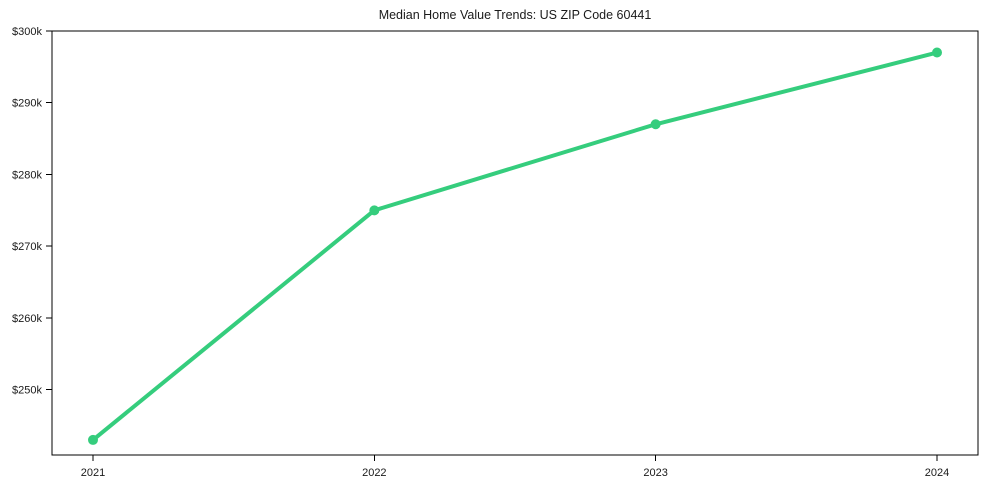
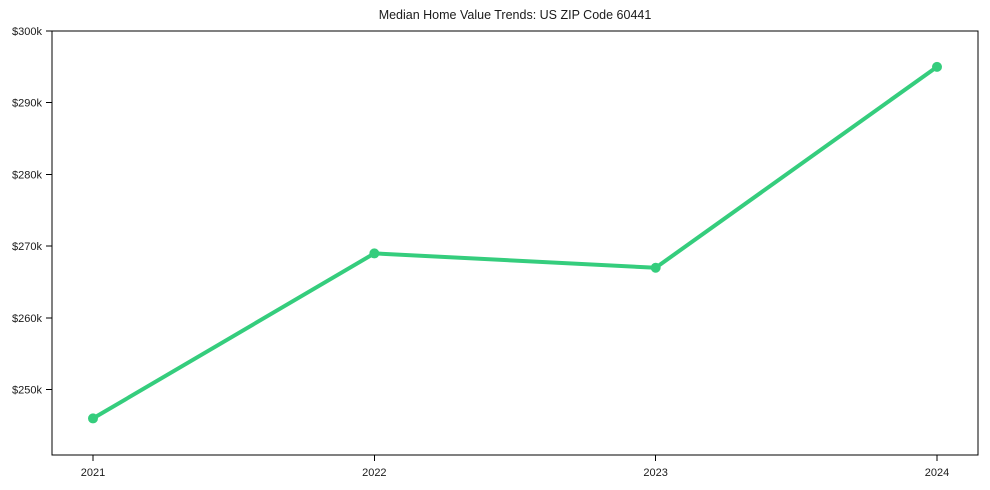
2021: $243k -> $246k
2022: $275k -> $269k
2023: $287k -> $267k
2024: $297k -> $295k
